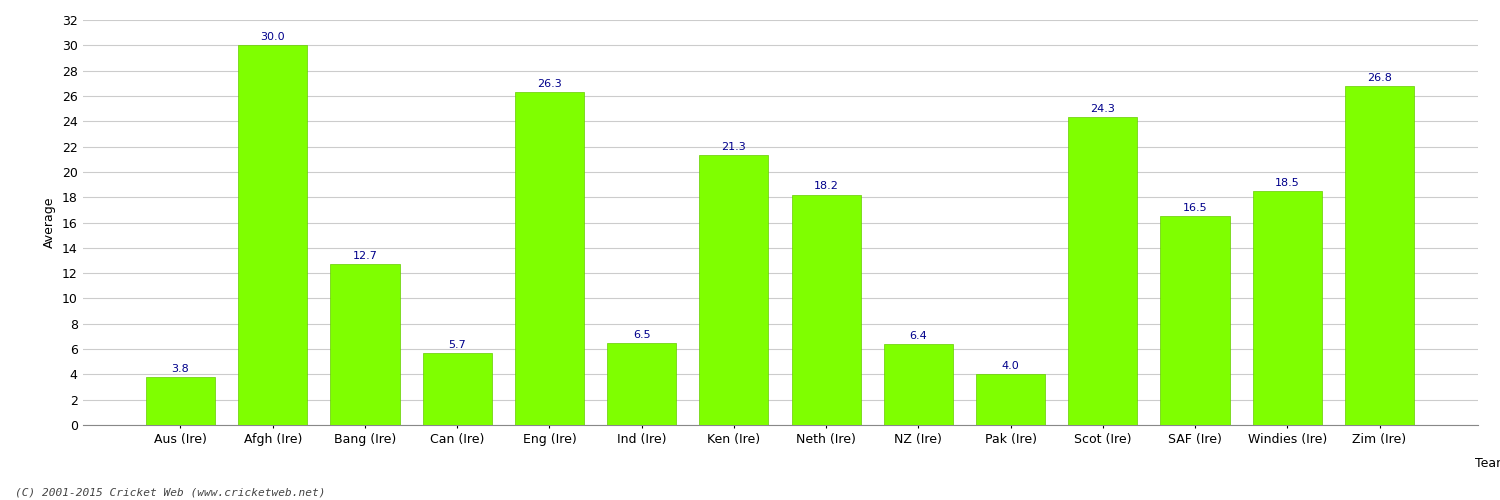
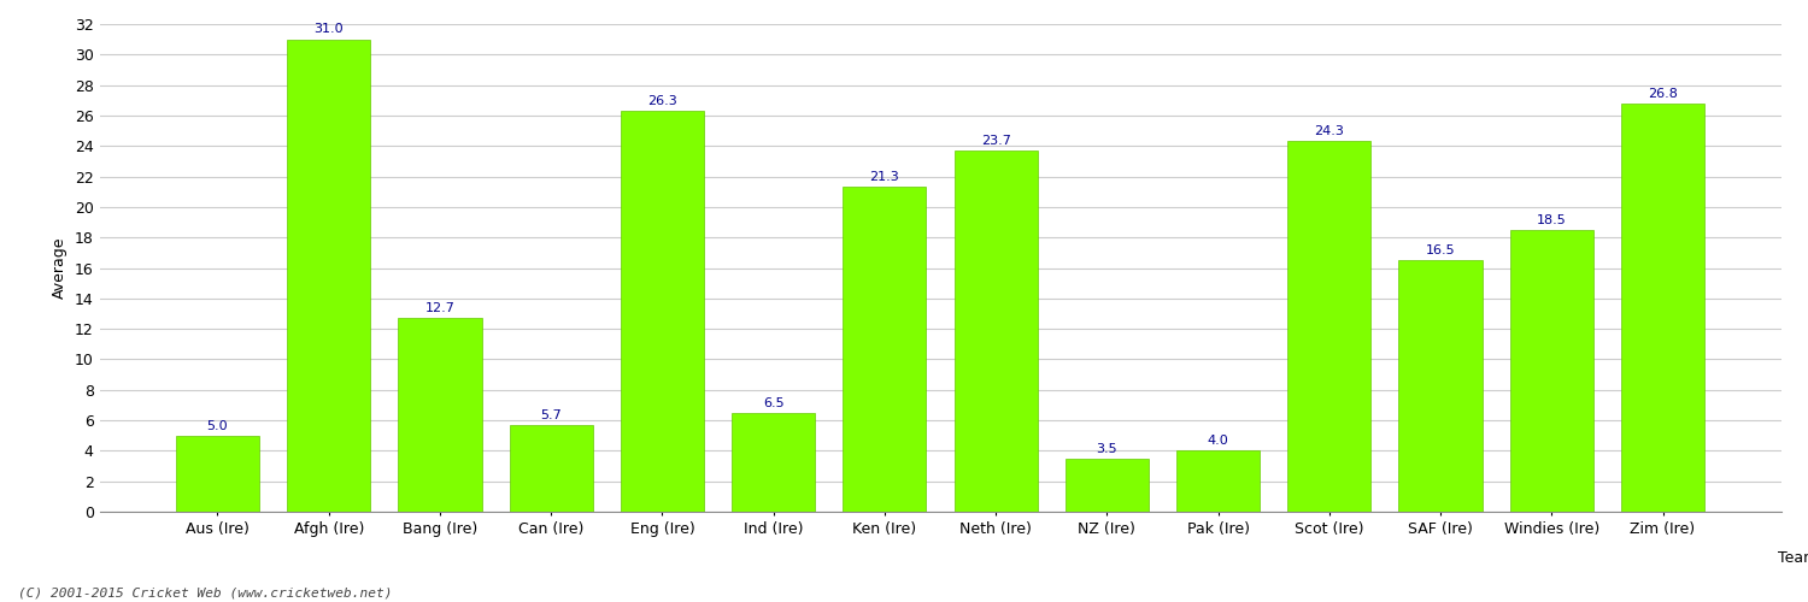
Aus (Ire): 3.8 -> 5.0
Afgh (Ire): 30.0 -> 31.0
Neth (Ire): 18.2 -> 23.7
NZ (Ire): 6.4 -> 3.5
